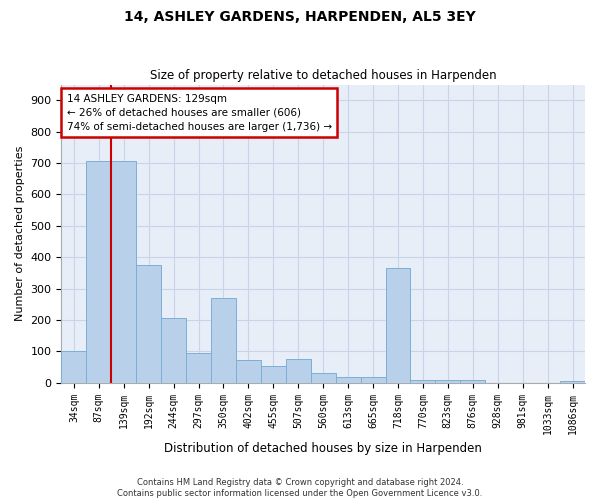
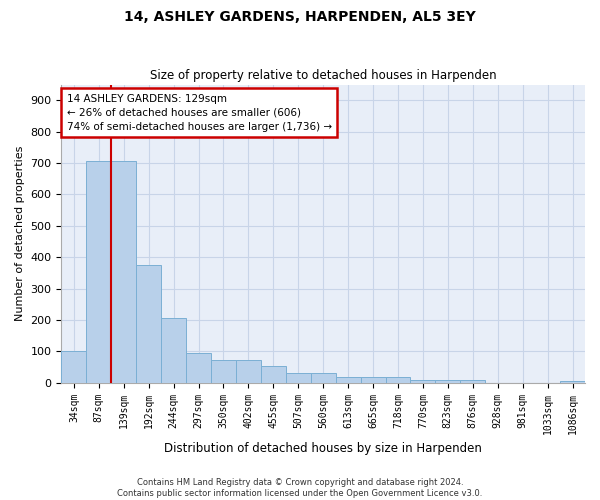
350sqm: 270 -> 72
507sqm: 75 -> 30
718sqm: 365 -> 20
